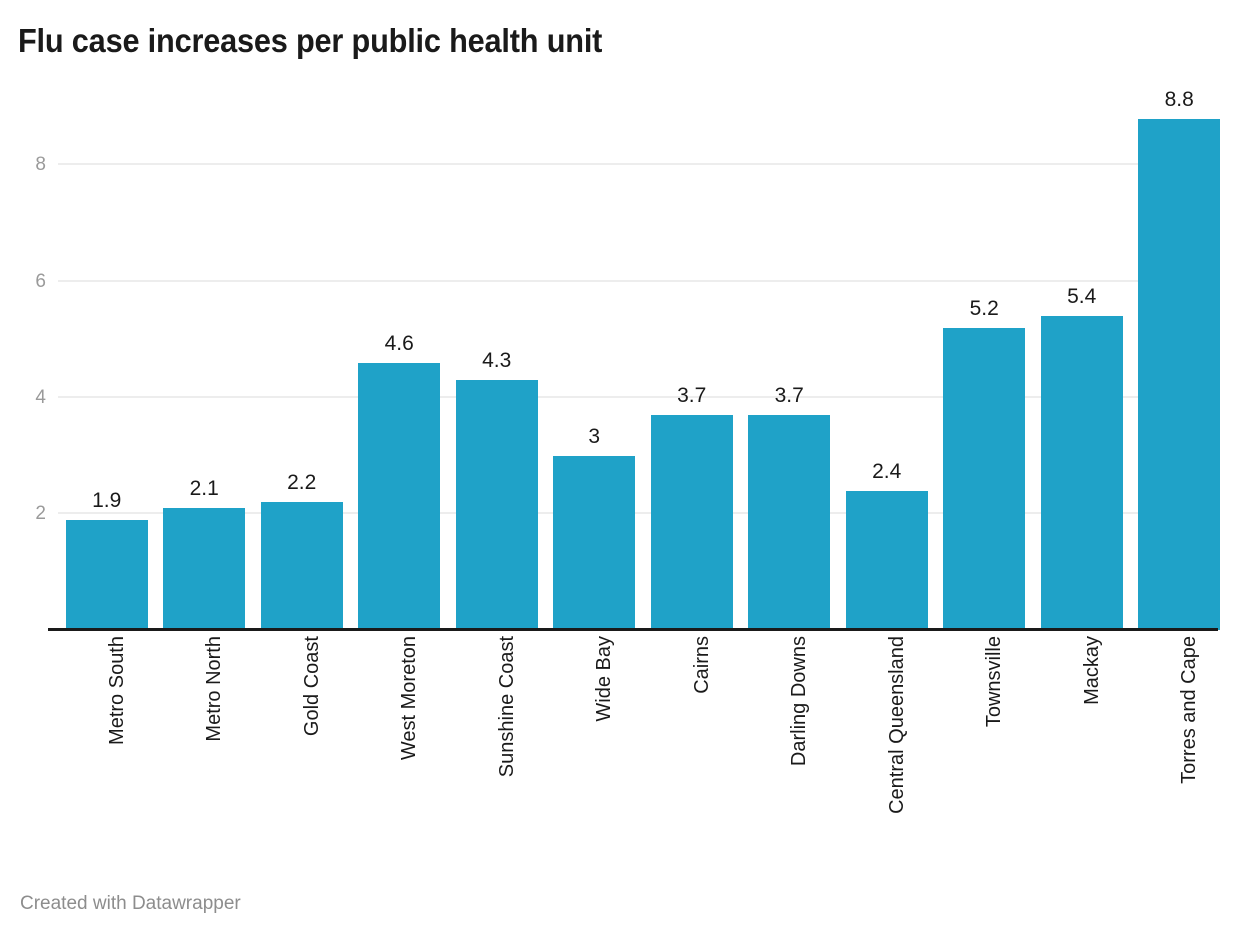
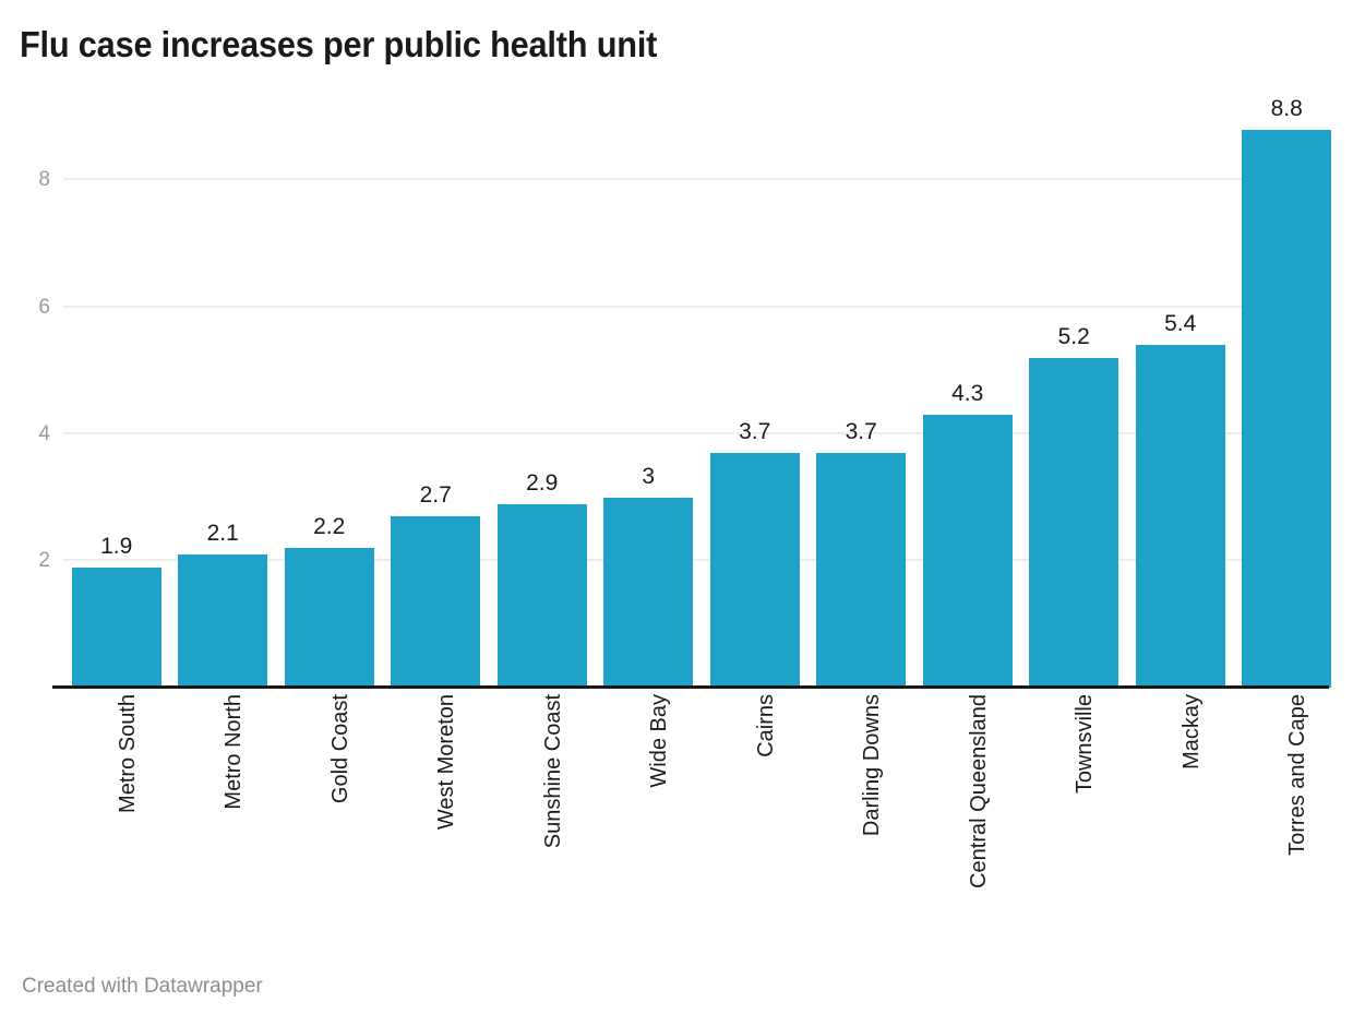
West Moreton: 4.6 -> 2.7
Sunshine Coast: 4.3 -> 2.9
Central Queensland: 2.4 -> 4.3
